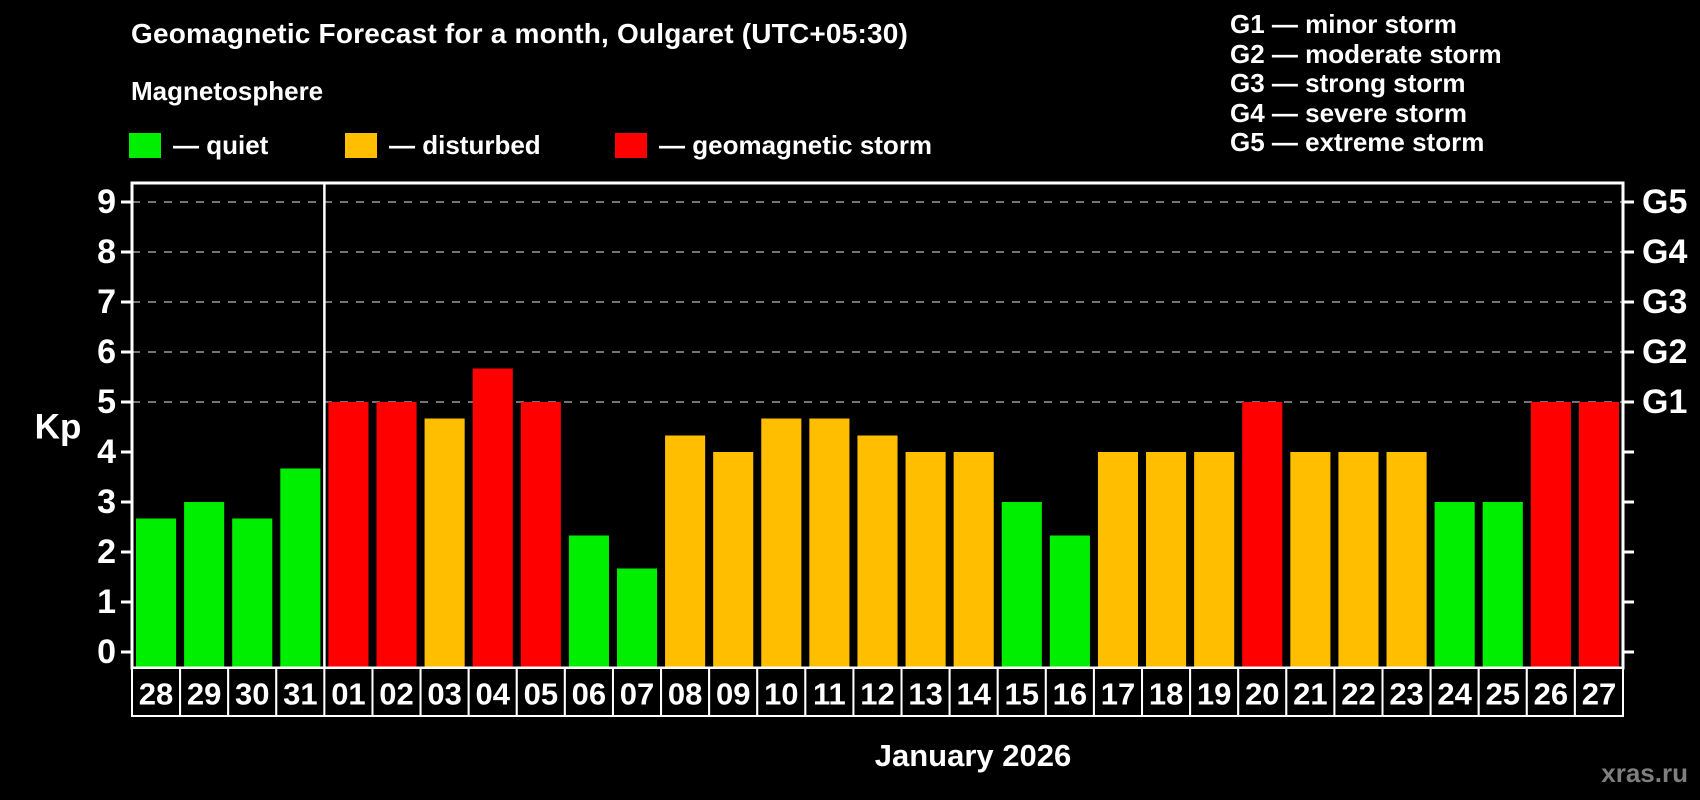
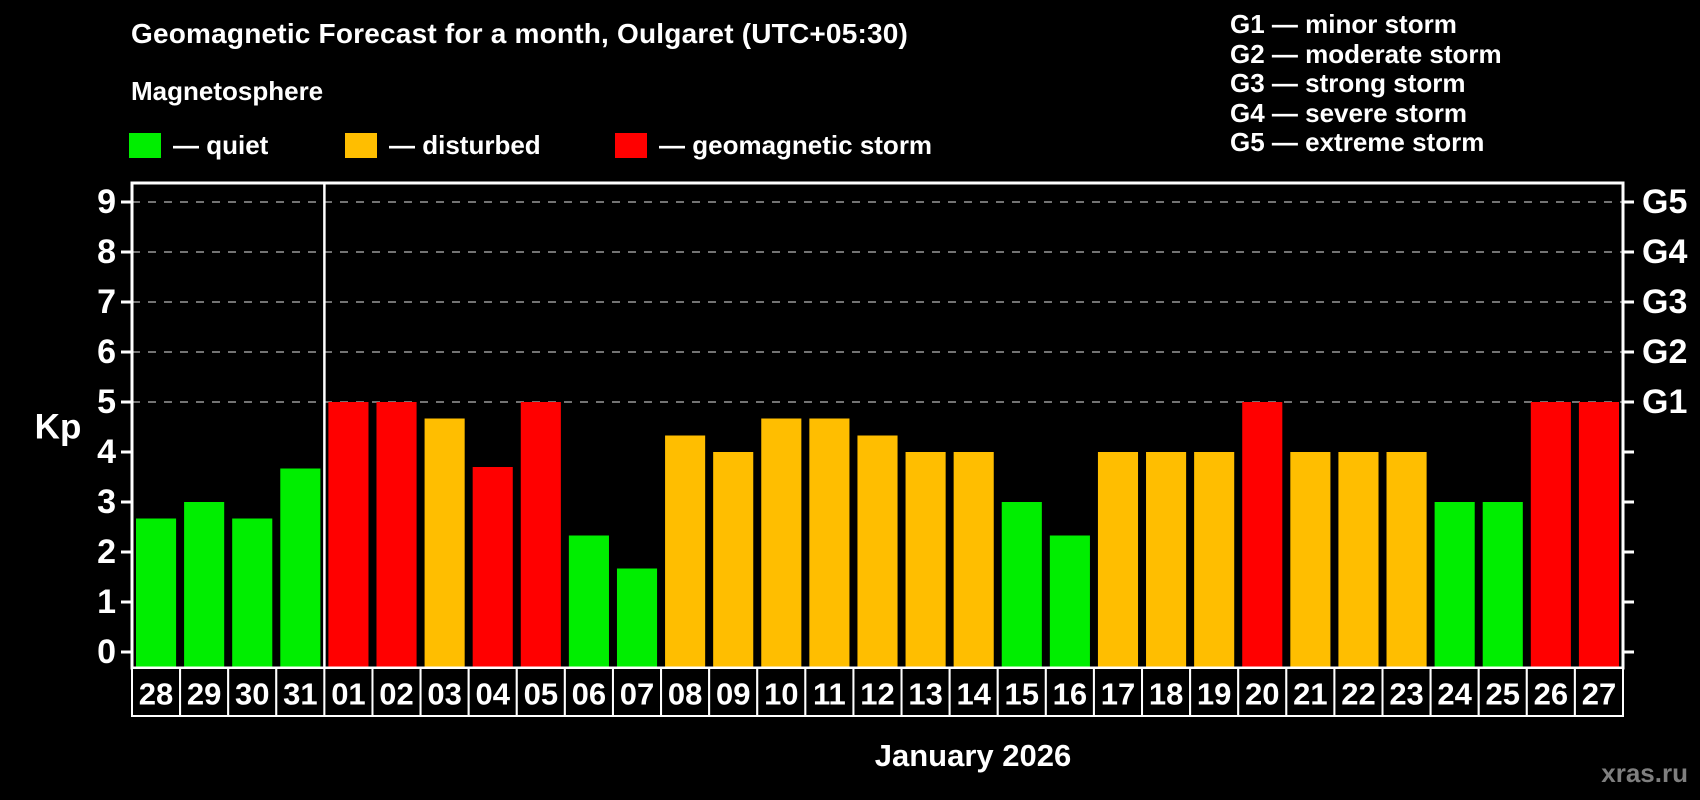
04: 5.7 -> 3.7
